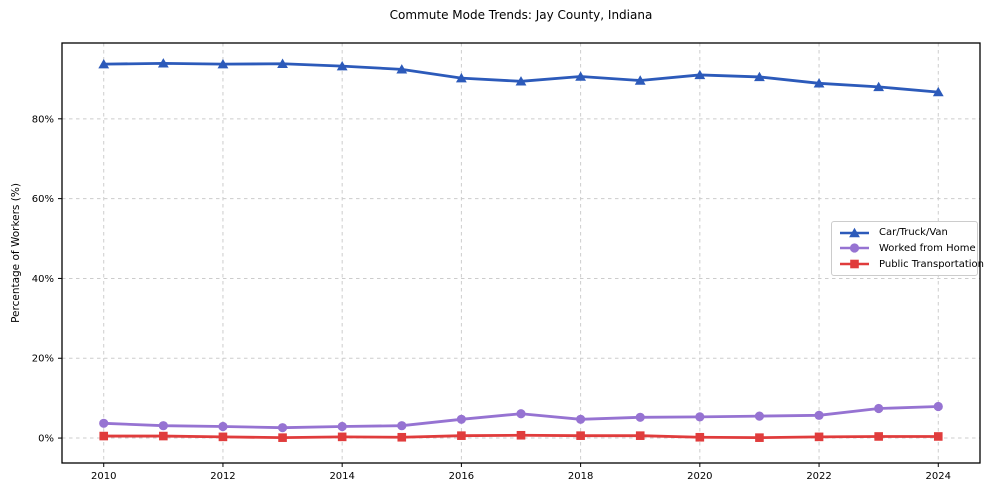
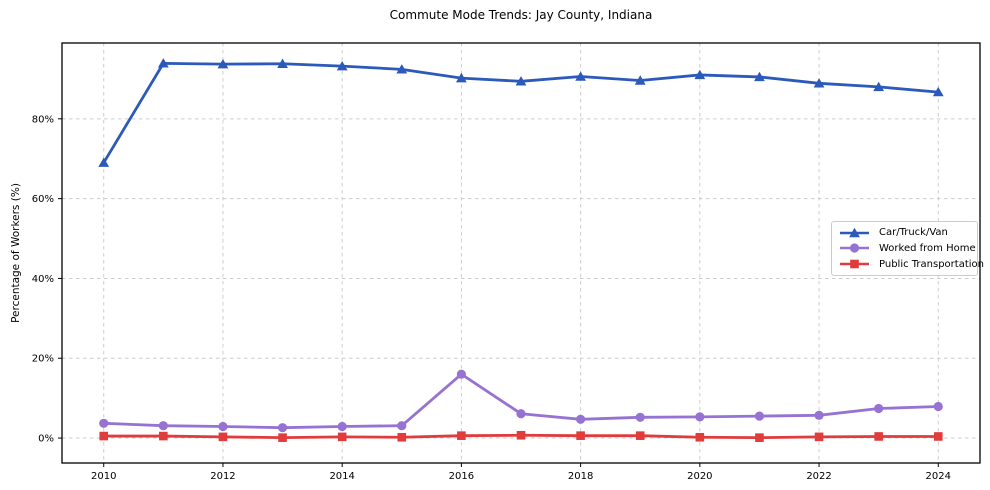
Car/Truck/Van/2010: 94% -> 69%
Worked from Home/2016: 5% -> 16%
